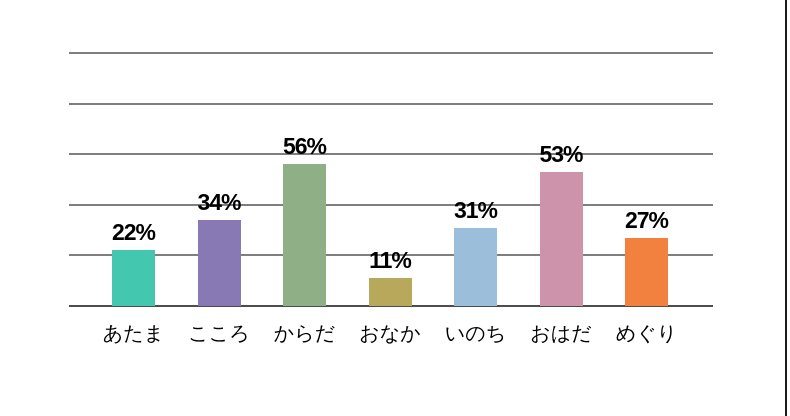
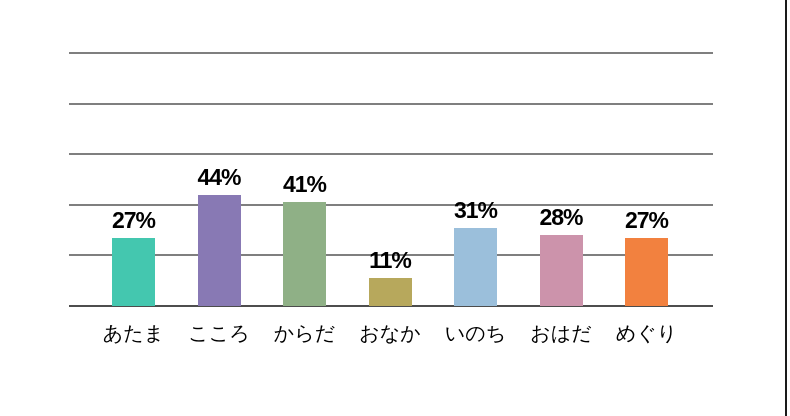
あたま: 22% -> 27%
こころ: 34% -> 44%
からだ: 56% -> 41%
おはだ: 53% -> 28%
